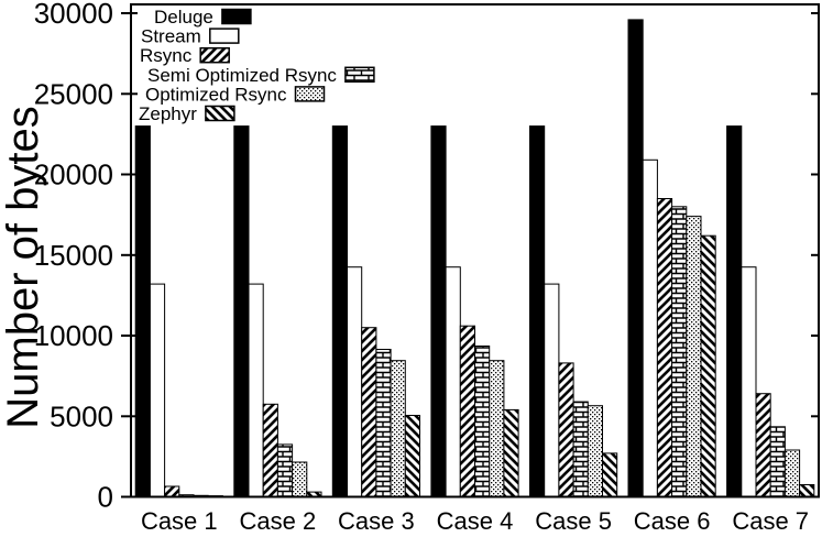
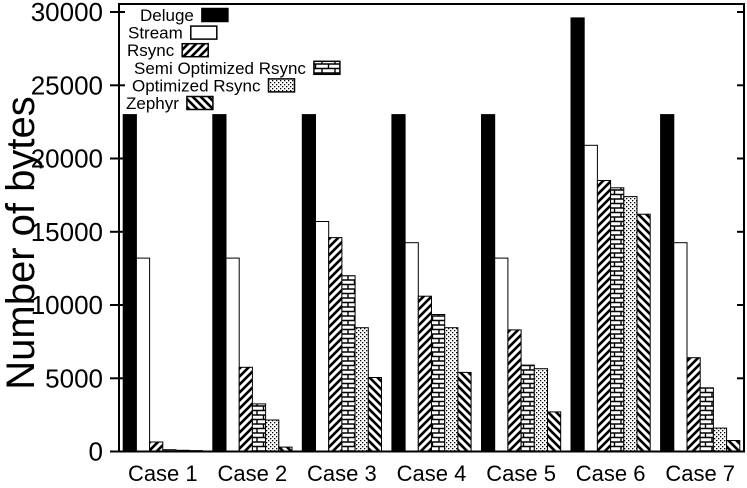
Stream/Case 3: 14200 -> 15700
Rsync/Case 3: 10500 -> 14600
Semi Optimized Rsync/Case 3: 9200 -> 12000
Optimized Rsync/Case 7: 2900 -> 1600
